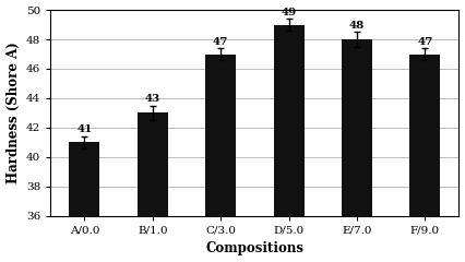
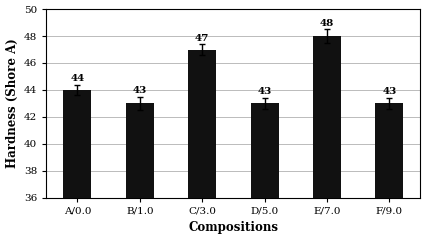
A/0.0: 41 -> 44
D/5.0: 49 -> 43
F/9.0: 47 -> 43
